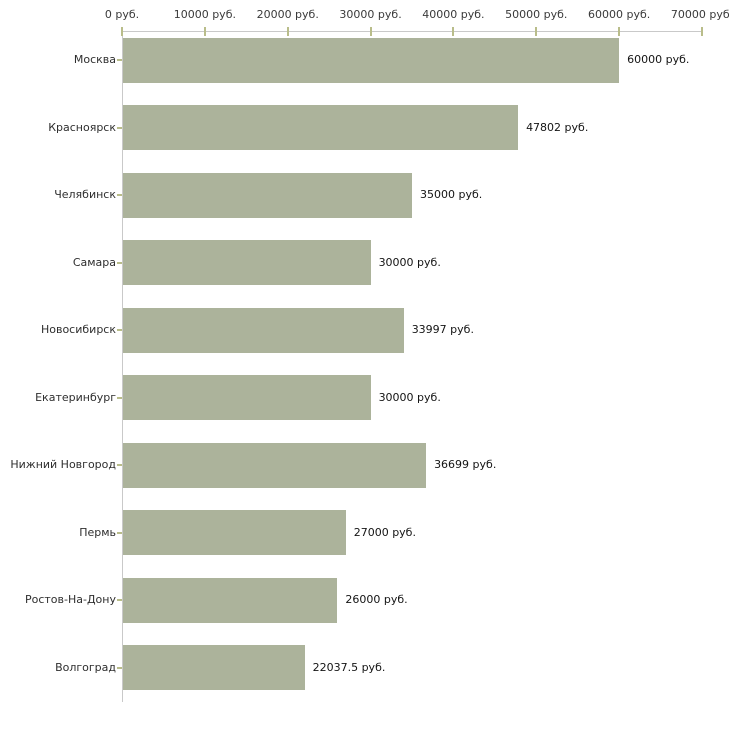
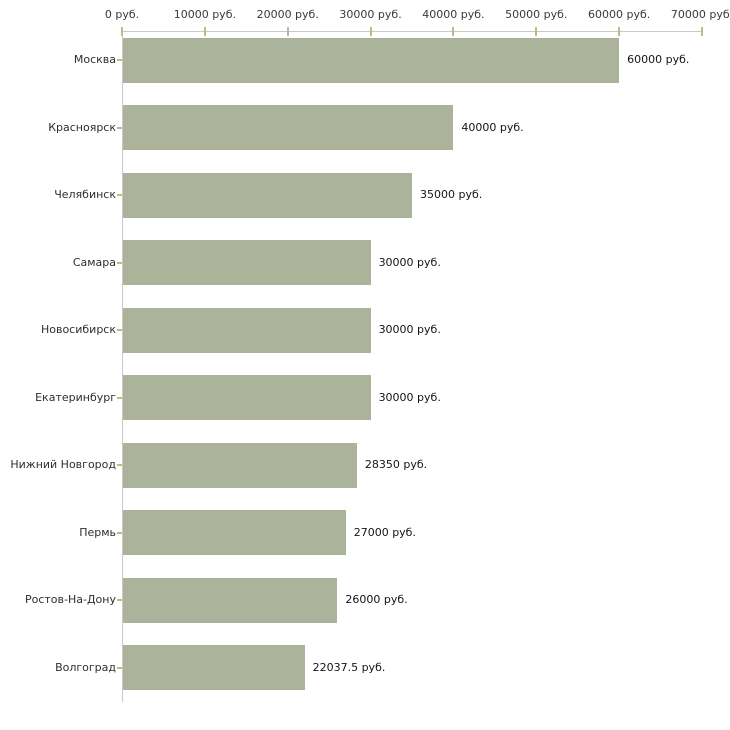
Красноярск: 47802 -> 40000
Новосибирск: 33997 -> 30000
Нижний Новгород: 36699 -> 28350
